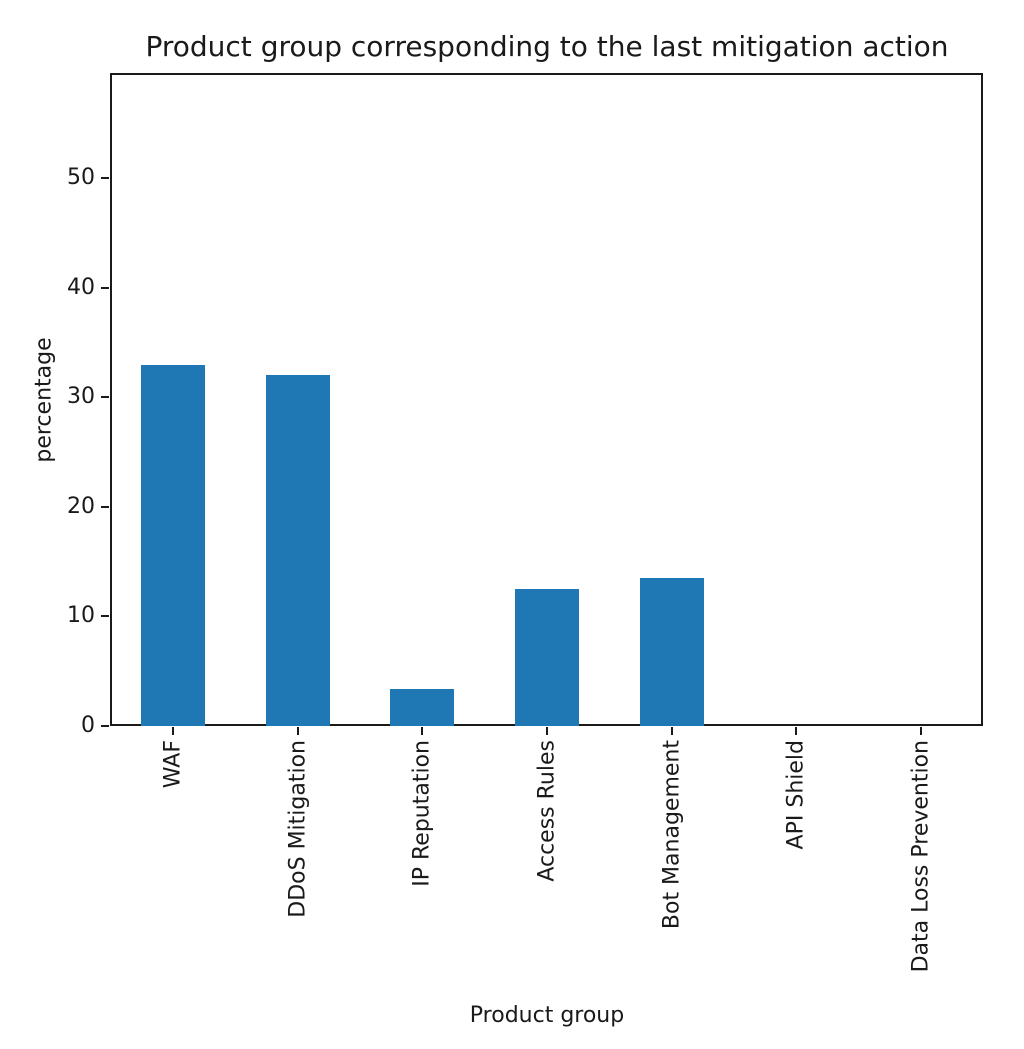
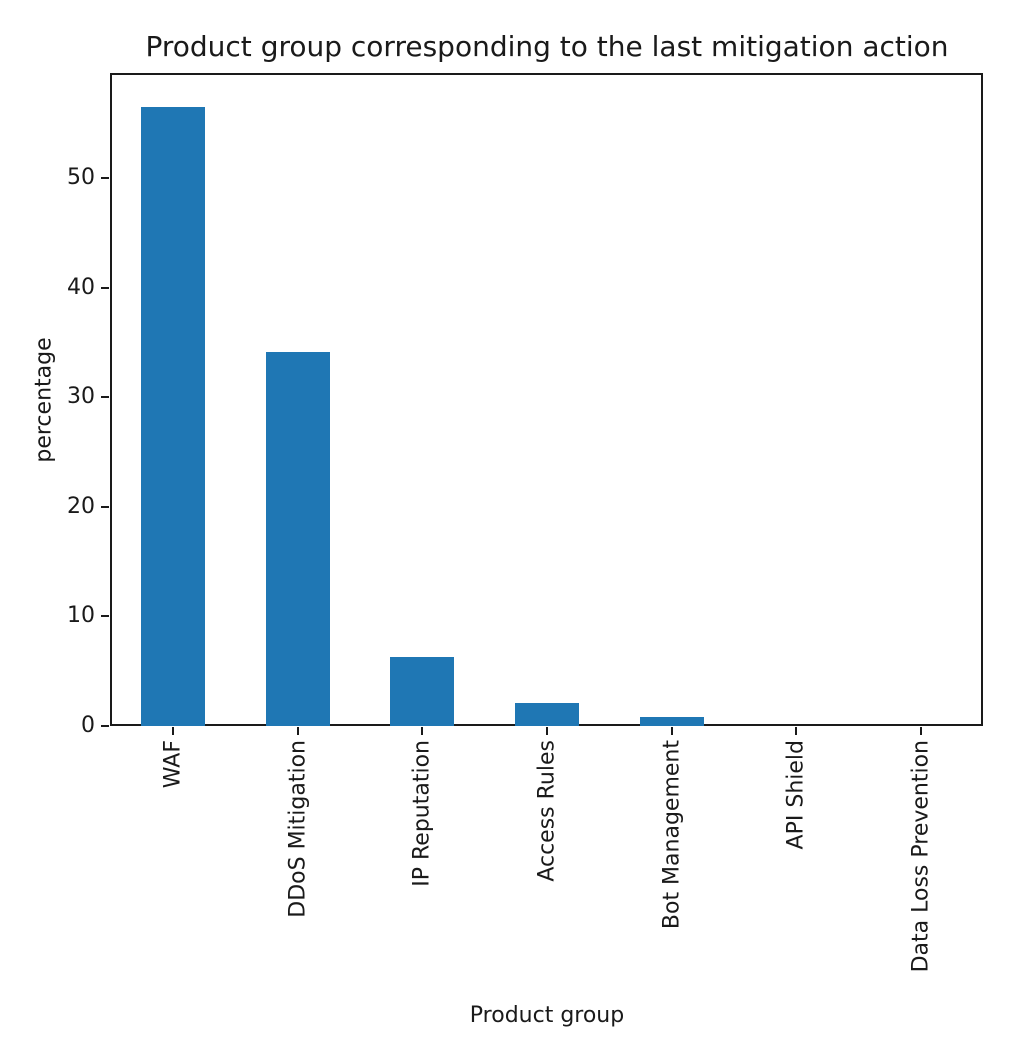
WAF: 32.9 -> 56.5
DDoS Mitigation: 32.0 -> 34.1
IP Reputation: 3.4 -> 6.3
Access Rules: 12.5 -> 2.1
Bot Management: 13.5 -> 0.8
